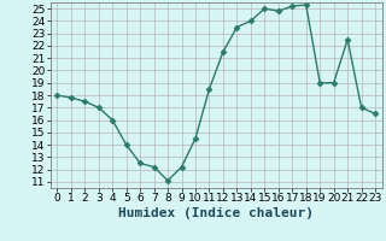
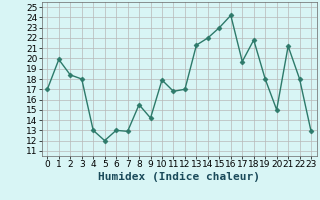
0: 18.0 -> 17.0
1: 17.8 -> 19.9
2: 17.5 -> 18.4
3: 17.0 -> 18.0
4: 16.0 -> 13.0
5: 14.0 -> 12.0
6: 12.5 -> 13.0
7: 12.2 -> 12.9
8: 11.1 -> 15.5
9: 12.2 -> 14.2
10: 14.5 -> 17.9
11: 18.5 -> 16.8
12: 21.5 -> 17.0
13: 23.5 -> 21.3
14: 24.0 -> 22.0
15: 25.0 -> 23.0
16: 24.8 -> 24.2
17: 25.2 -> 19.7
18: 25.3 -> 21.8
19: 19.0 -> 18.0
20: 19.0 -> 15.0
21: 22.5 -> 21.2
22: 17.0 -> 18.0
23: 16.5 -> 12.9
